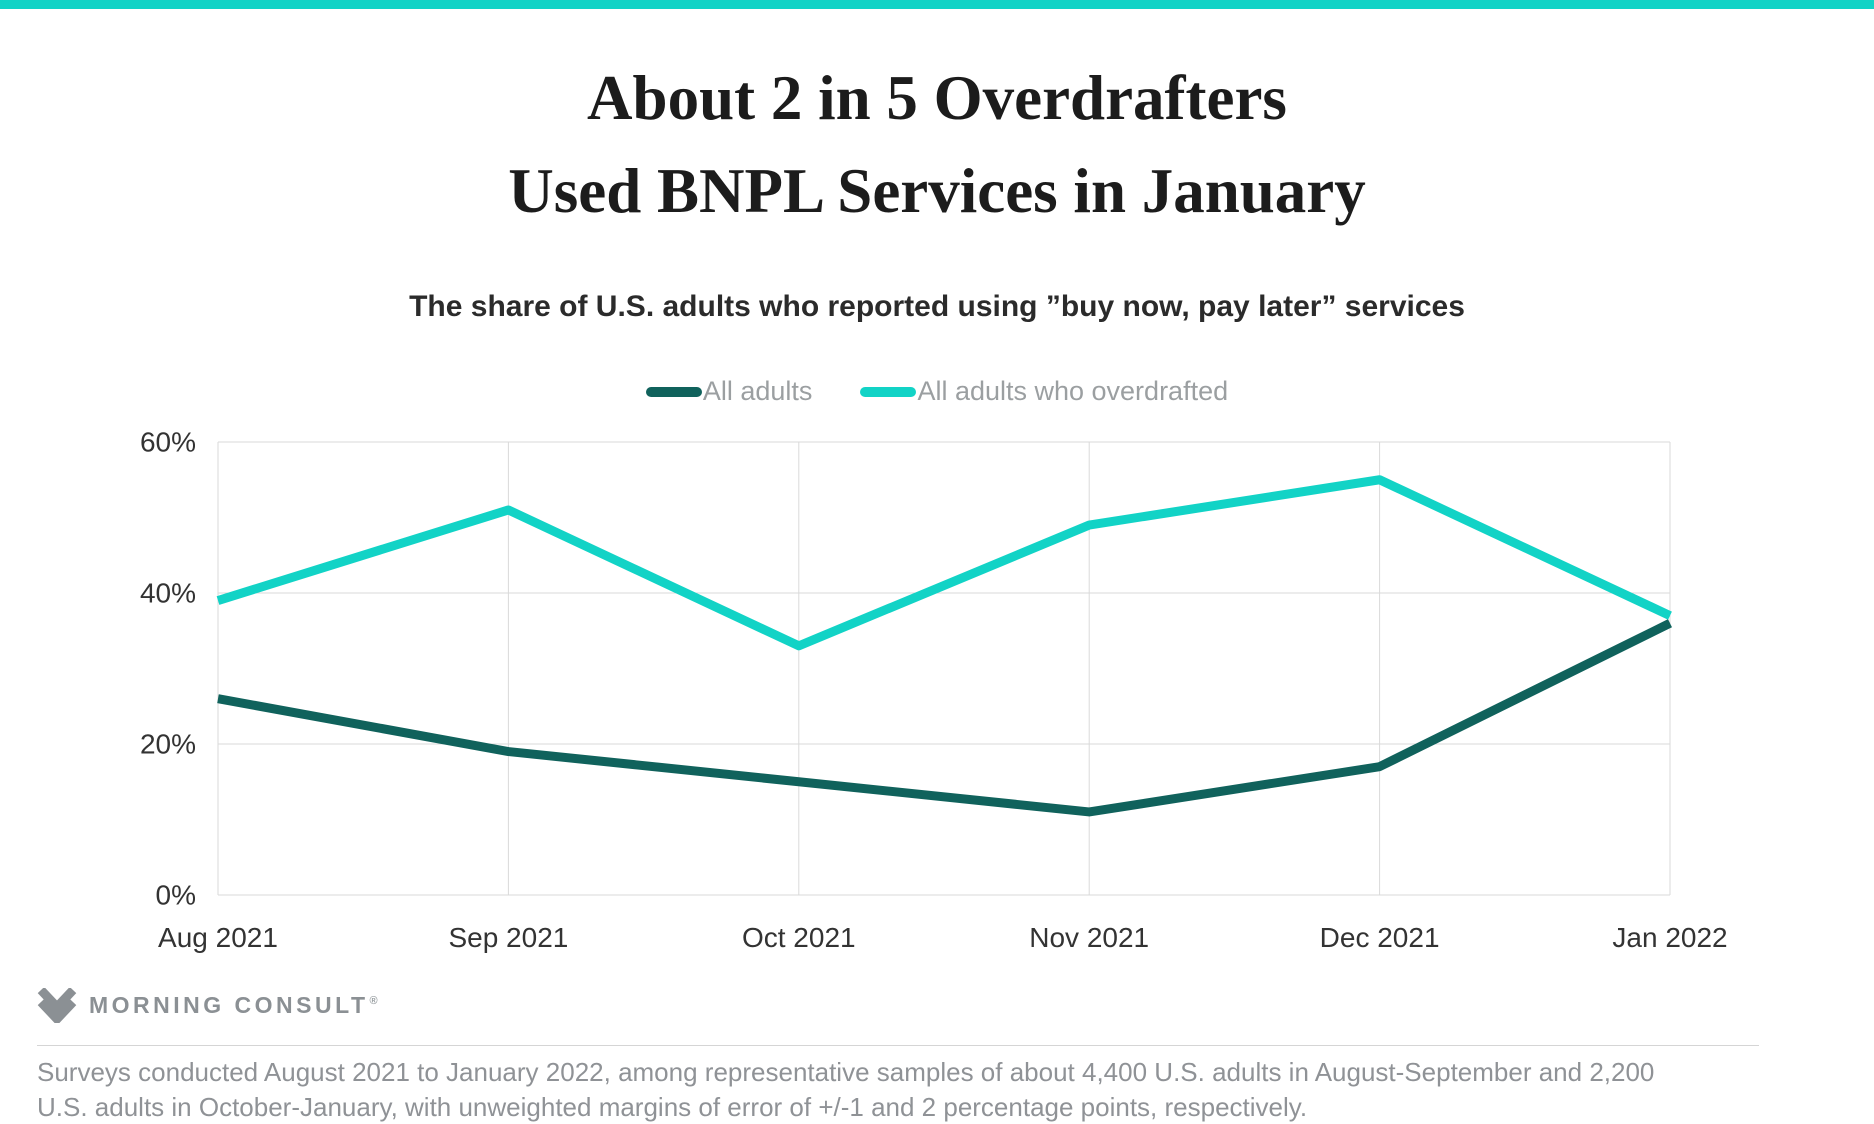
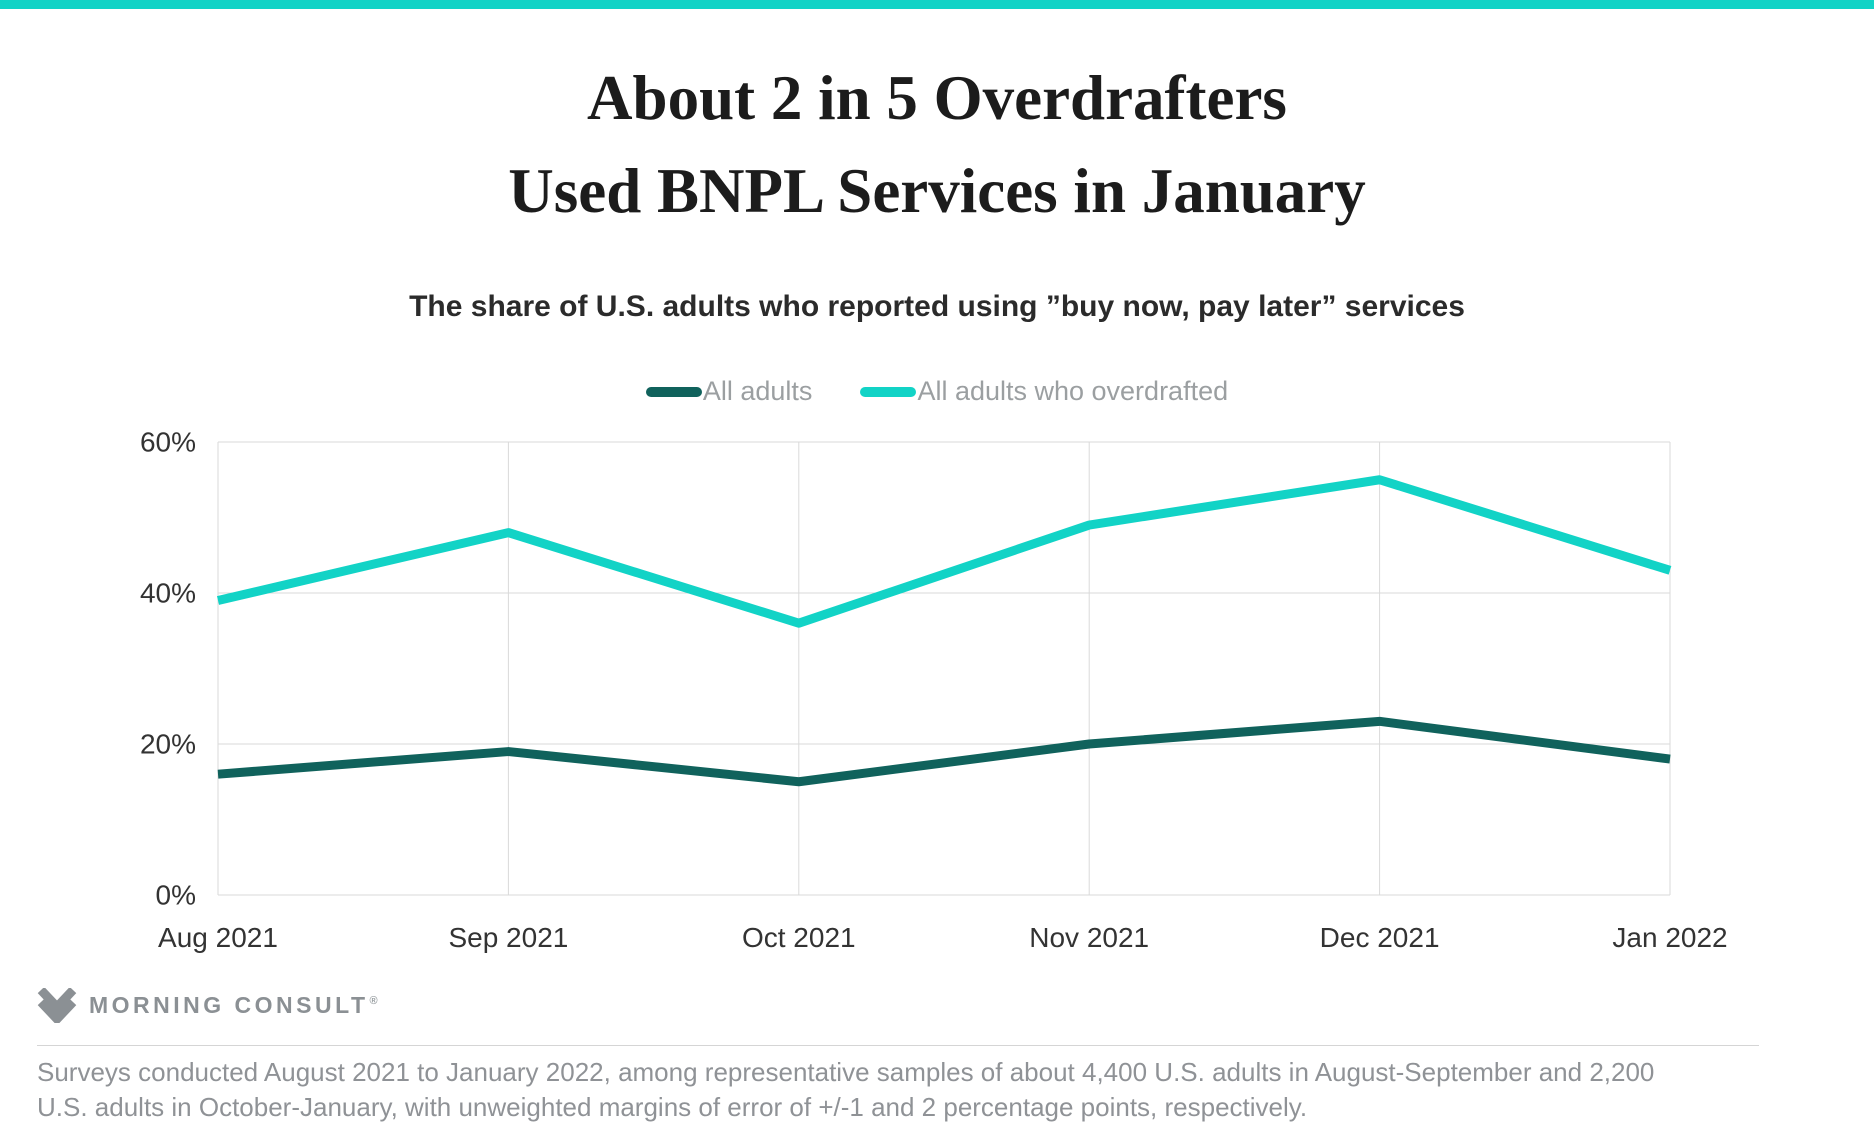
All adults/Aug 2021: 26% -> 16%
All adults who overdrafted/Sep 2021: 51% -> 48%
All adults who overdrafted/Oct 2021: 33% -> 36%
All adults/Nov 2021: 11% -> 20%
All adults/Dec 2021: 17% -> 23%
All adults/Jan 2022: 36% -> 18%
All adults who overdrafted/Jan 2022: 37% -> 43%
